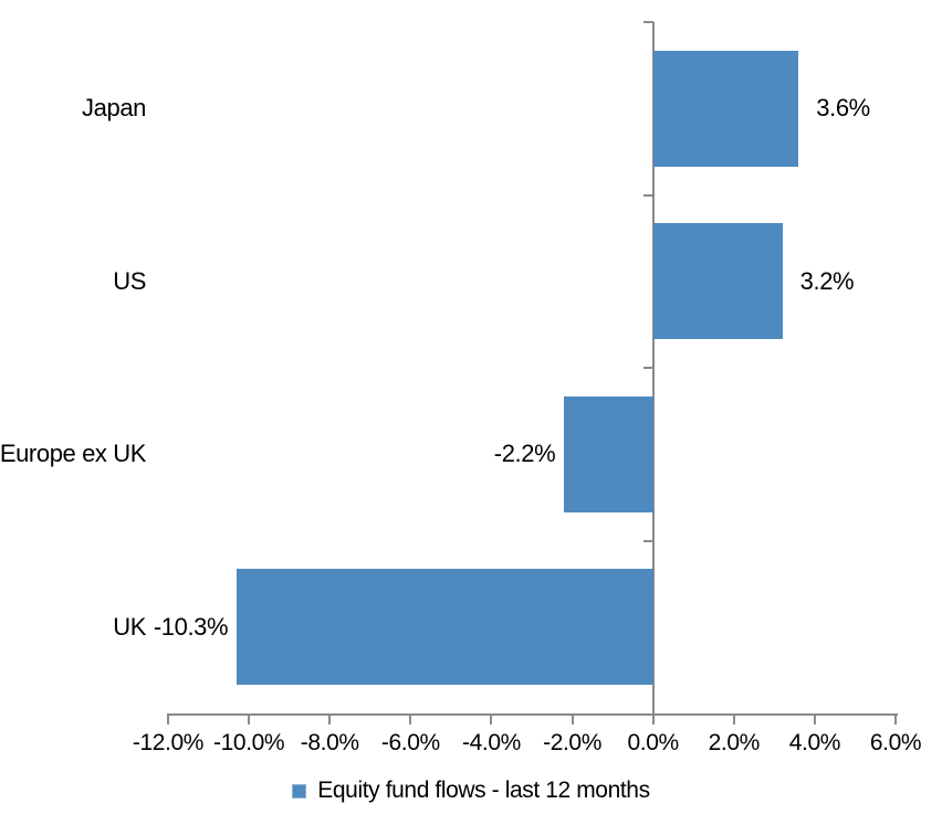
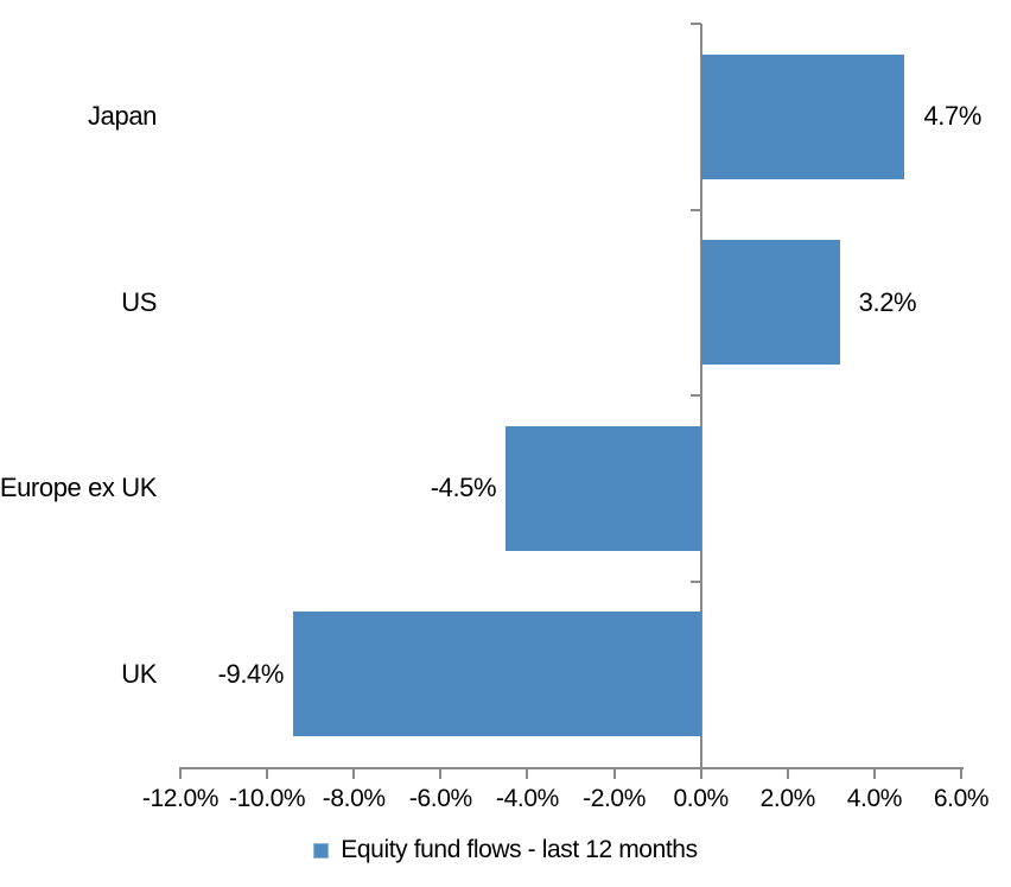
Japan: 3.6% -> 4.7%
Europe ex UK: -2.2% -> -4.5%
UK: -10.3% -> -9.4%
